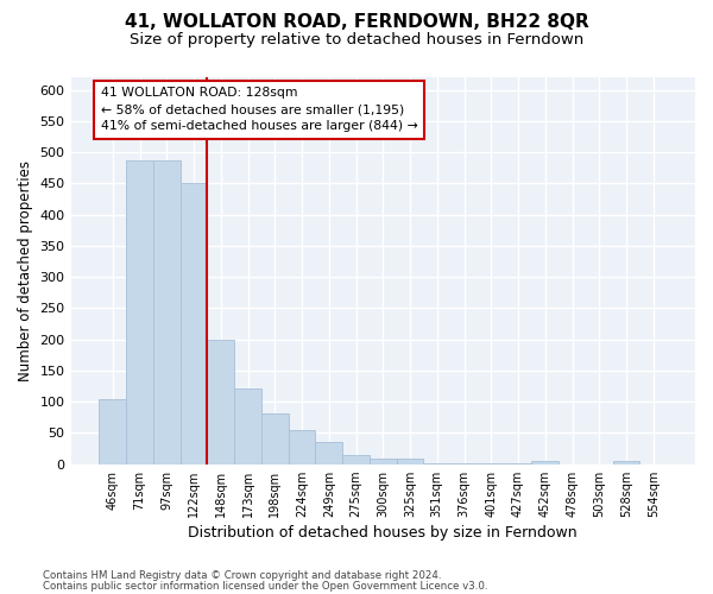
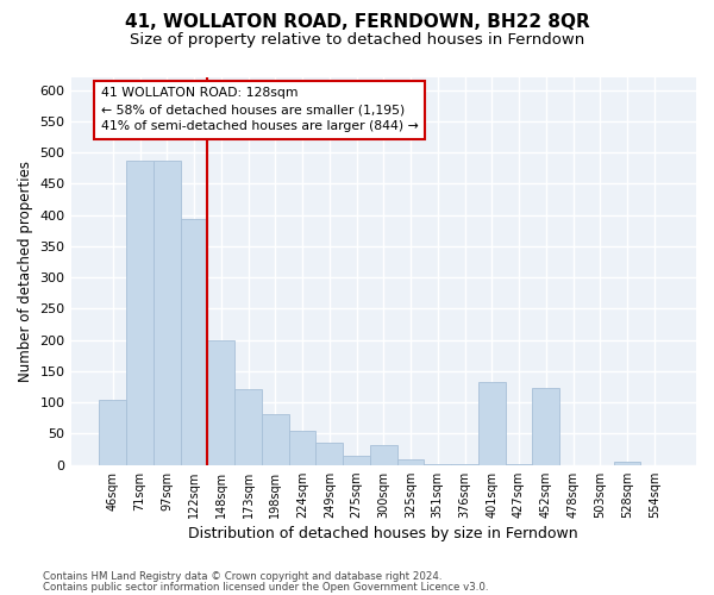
122sqm: 450 -> 394
300sqm: 8 -> 32
401sqm: 2 -> 132
452sqm: 5 -> 124
